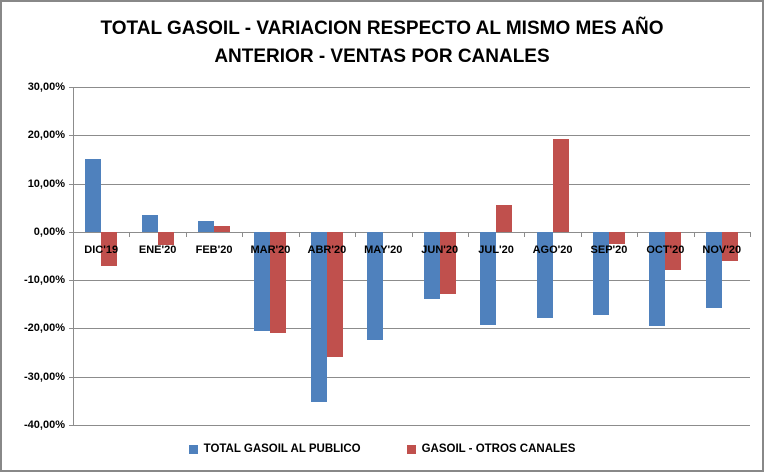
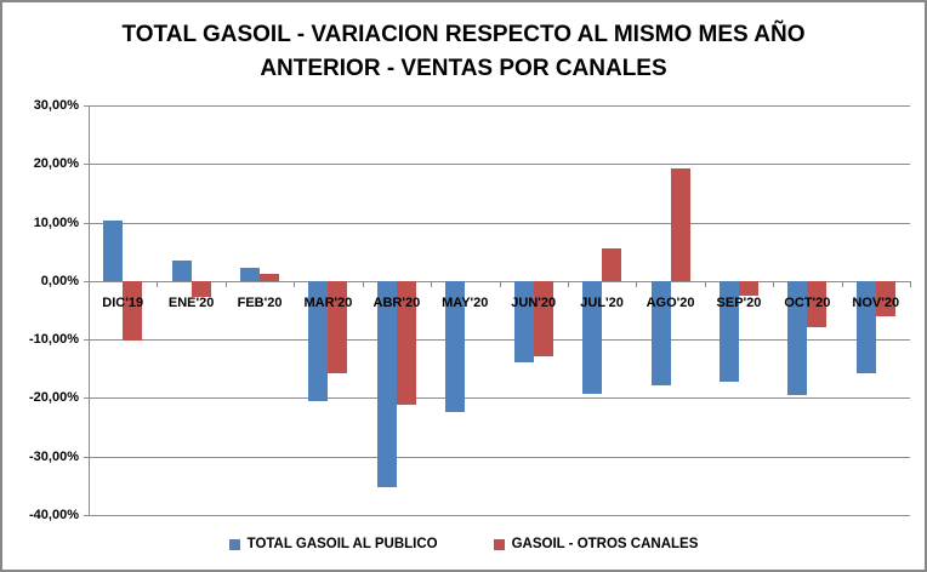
TOTAL GASOIL AL PUBLICO/DIC'19: 15% -> 10%
GASOIL - OTROS CANALES/DIC'19: -7% -> -10%
GASOIL - OTROS CANALES/MAR'20: -21% -> -16%
GASOIL - OTROS CANALES/ABR'20: -26% -> -21%
